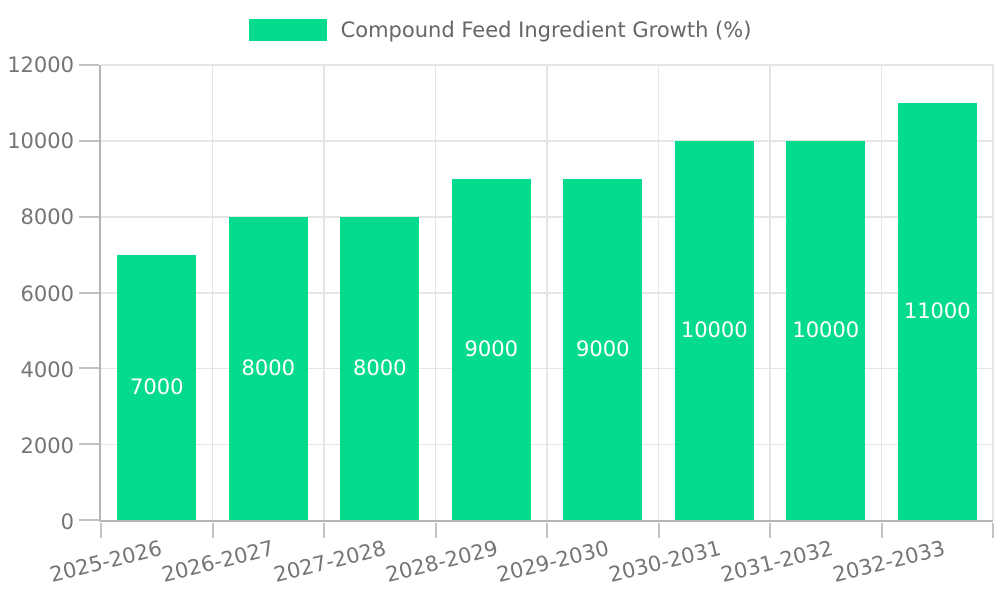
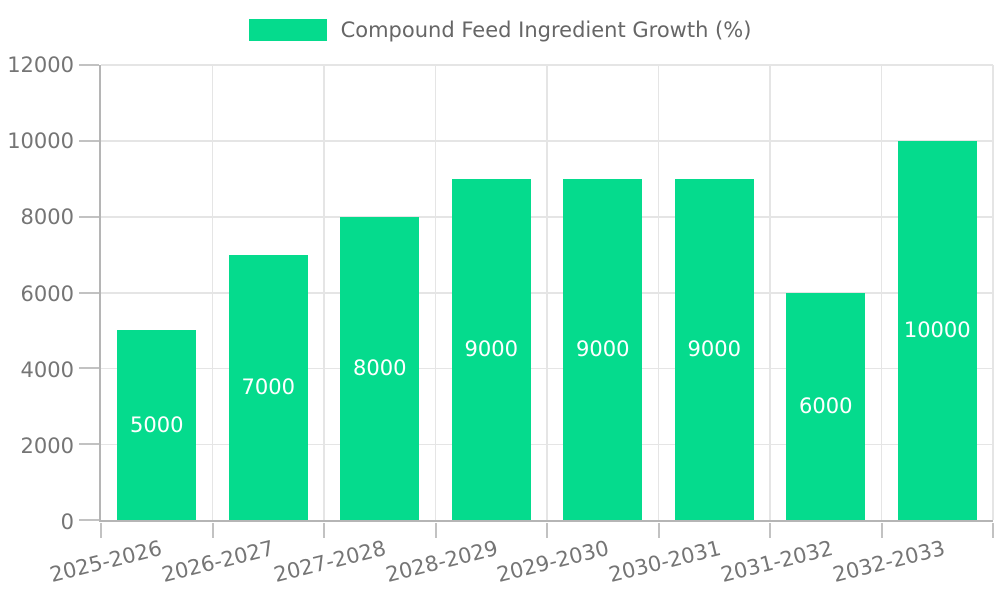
2025-2026: 7000 -> 5000
2026-2027: 8000 -> 7000
2030-2031: 10000 -> 9000
2031-2032: 10000 -> 6000
2032-2033: 11000 -> 10000
